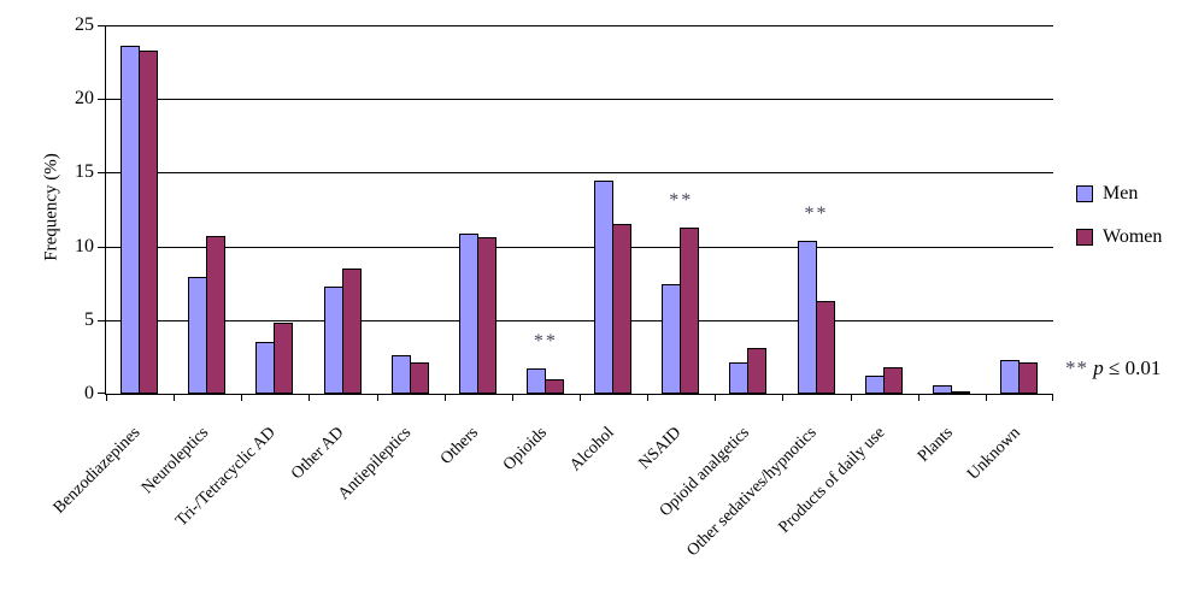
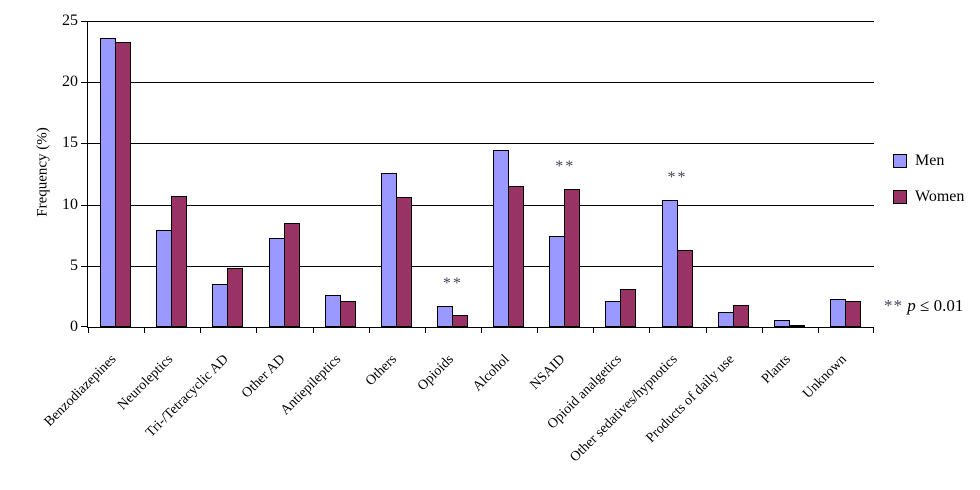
Men/Others: 10.9 -> 12.6
